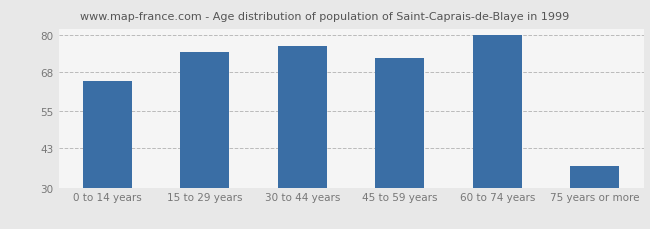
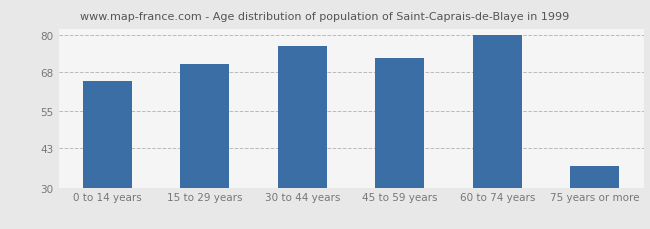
15 to 29 years: 74.5 -> 70.5
